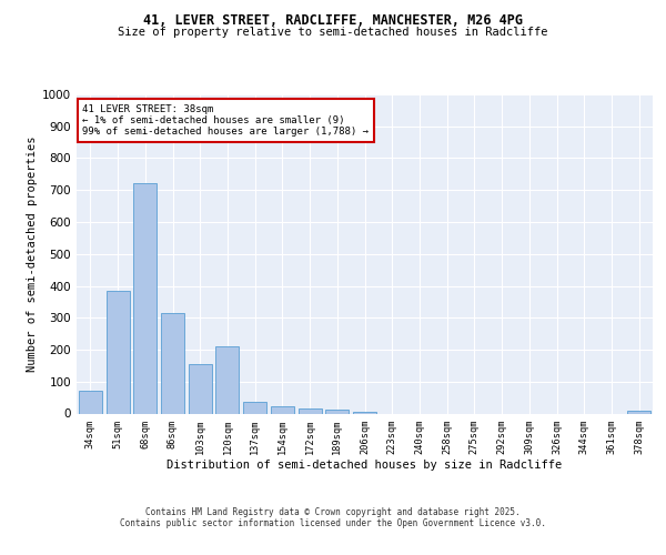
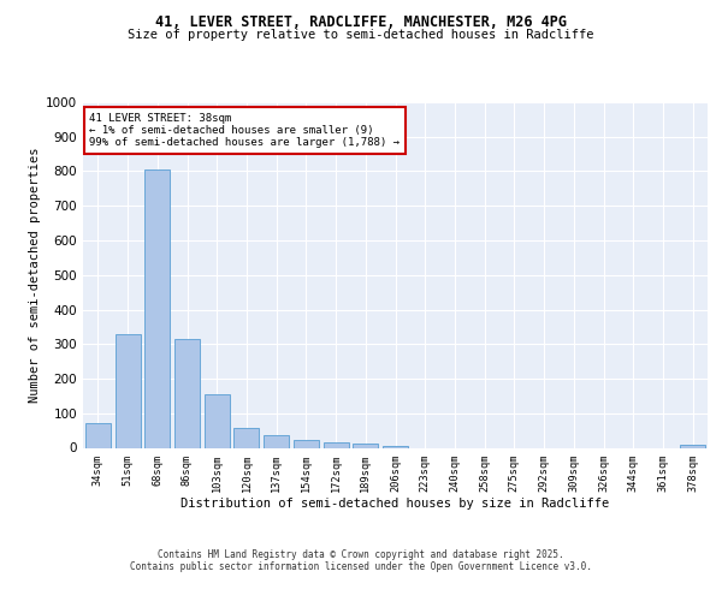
51sqm: 385 -> 330
68sqm: 720 -> 805
120sqm: 210 -> 57
